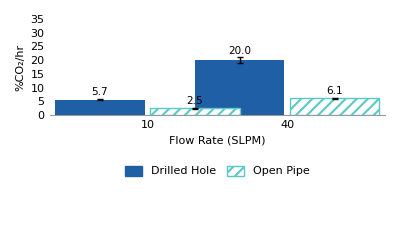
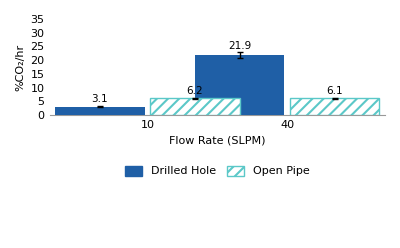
Drilled Hole/10: 5.7 -> 3.1
Open Pipe/10: 2.5 -> 6.2
Drilled Hole/40: 20.0 -> 21.9
